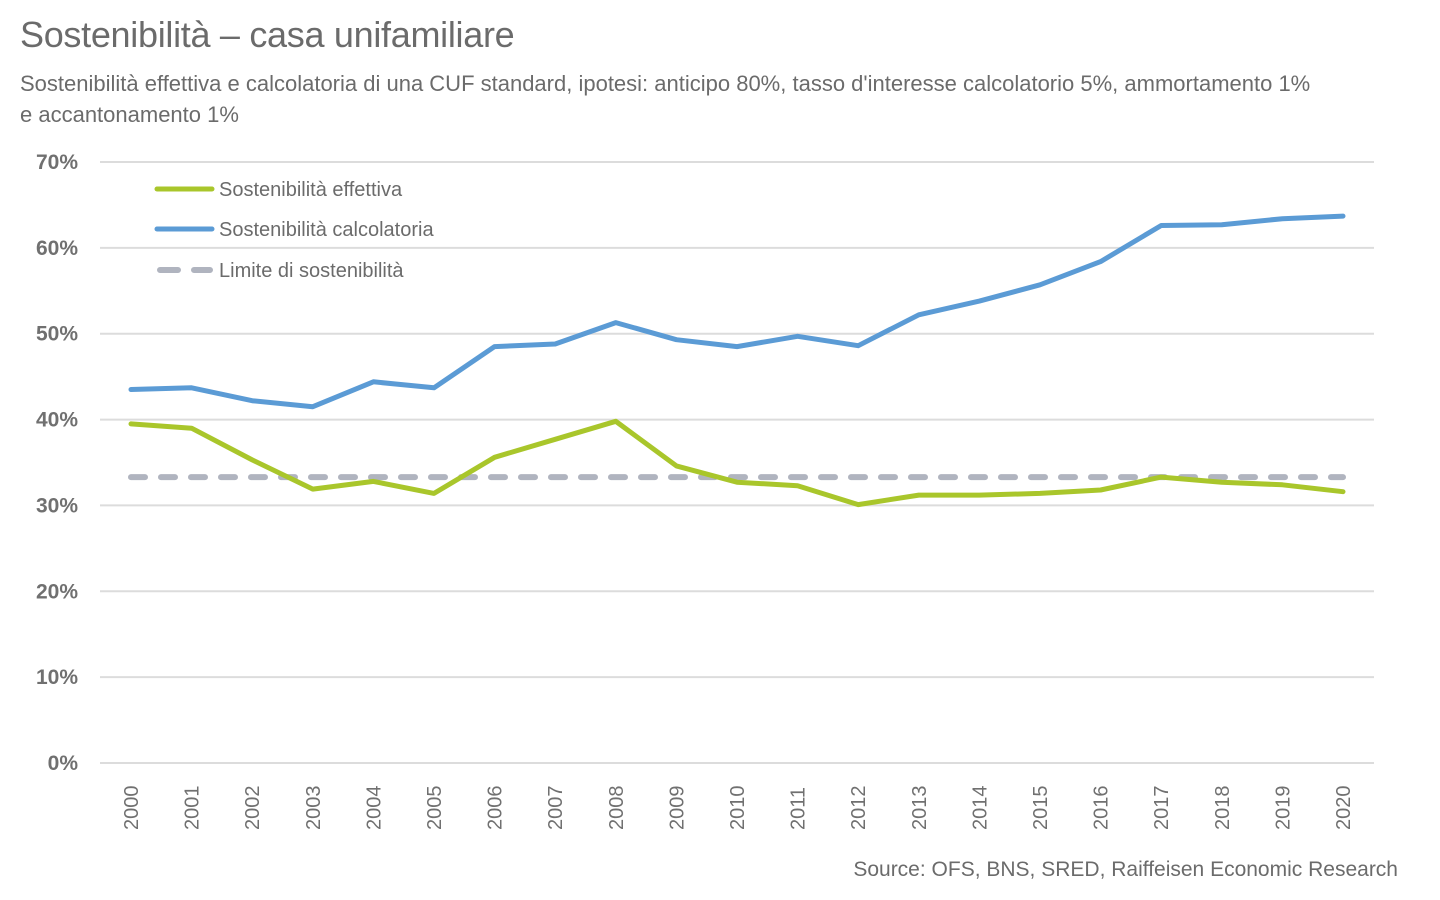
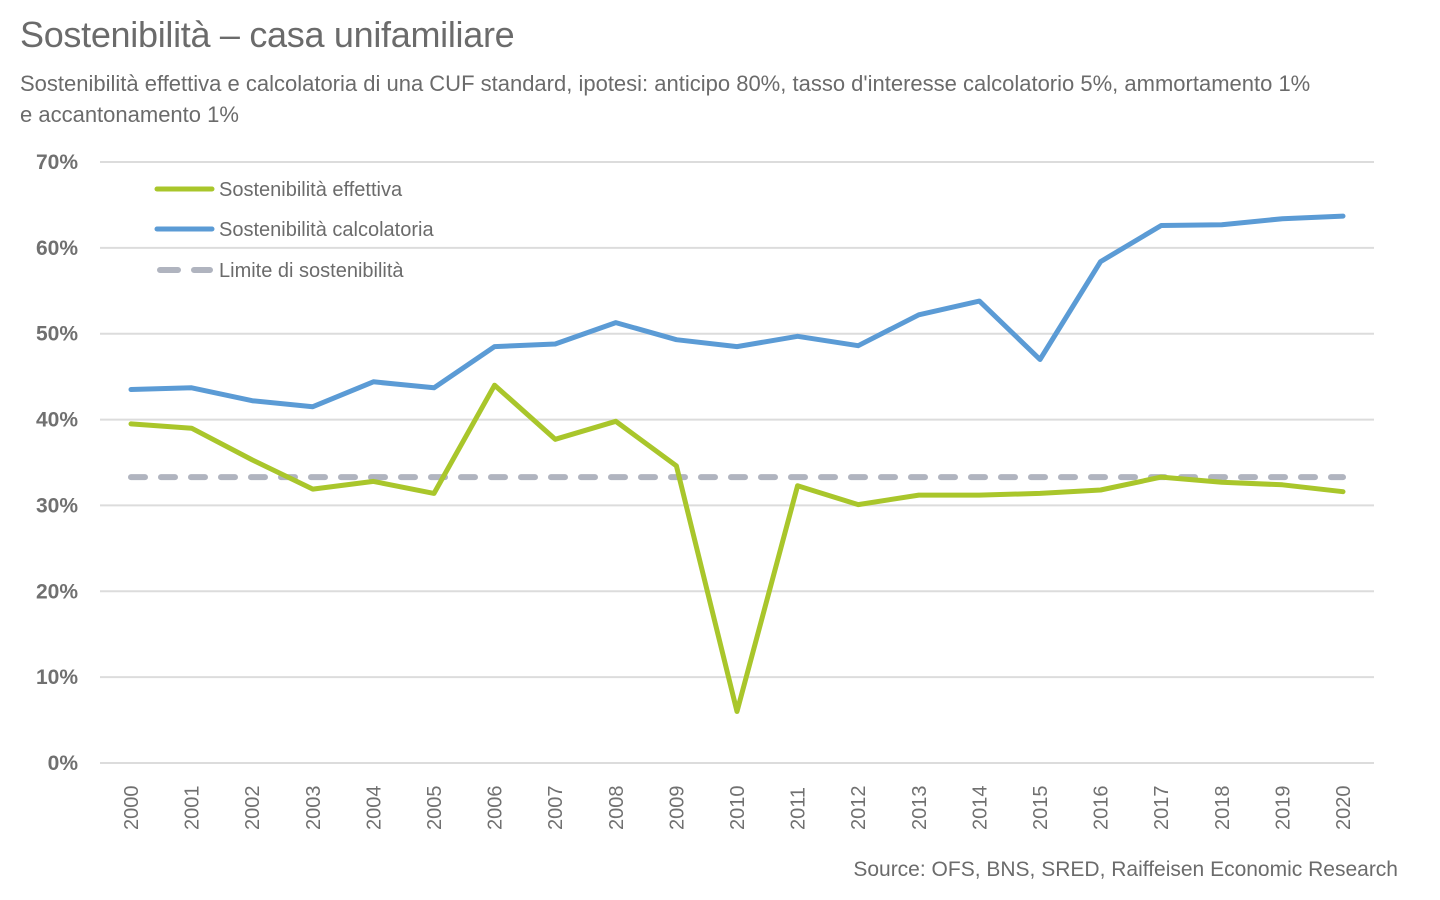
Sostenibilità effettiva/2006: 36% -> 44%
Sostenibilità effettiva/2010: 33% -> 6%
Sostenibilità calcolatoria/2015: 56% -> 47%
